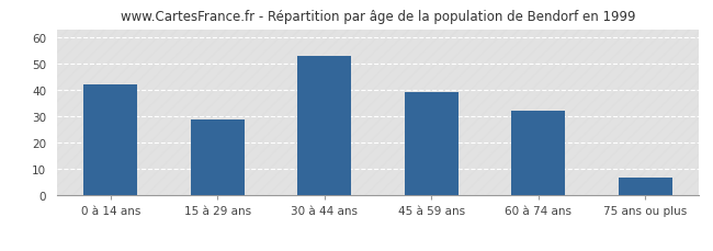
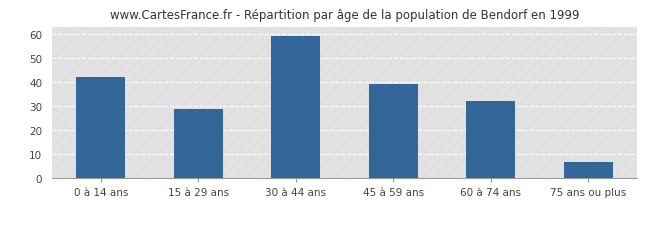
30 à 44 ans: 53 -> 59
